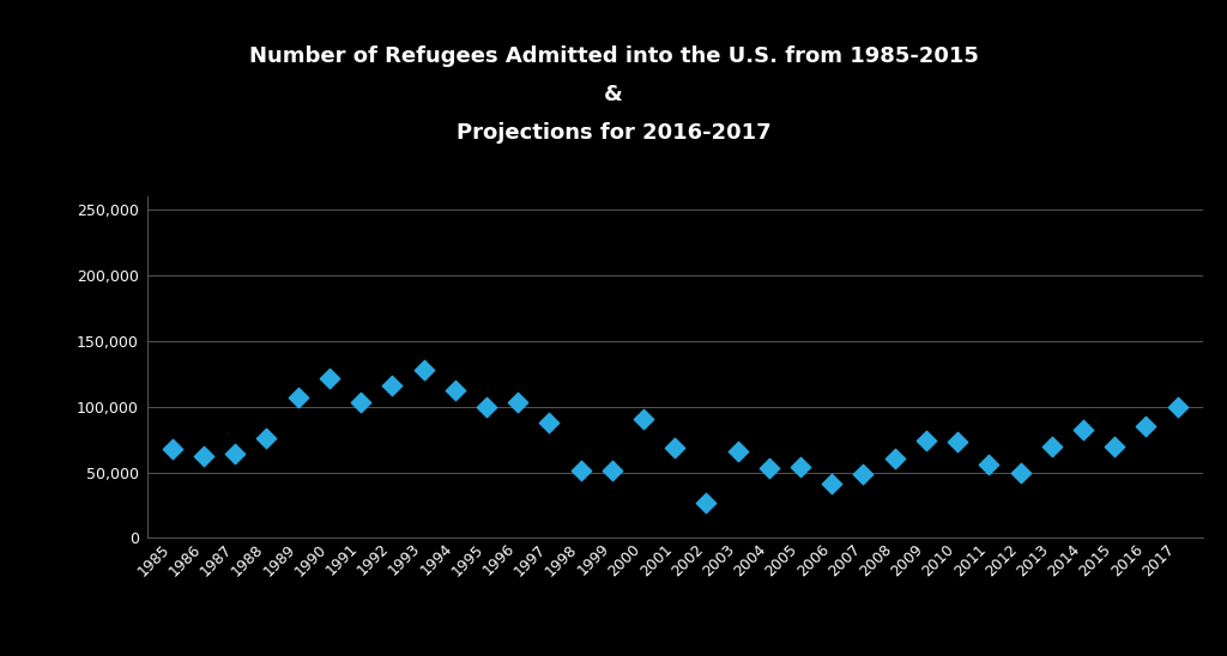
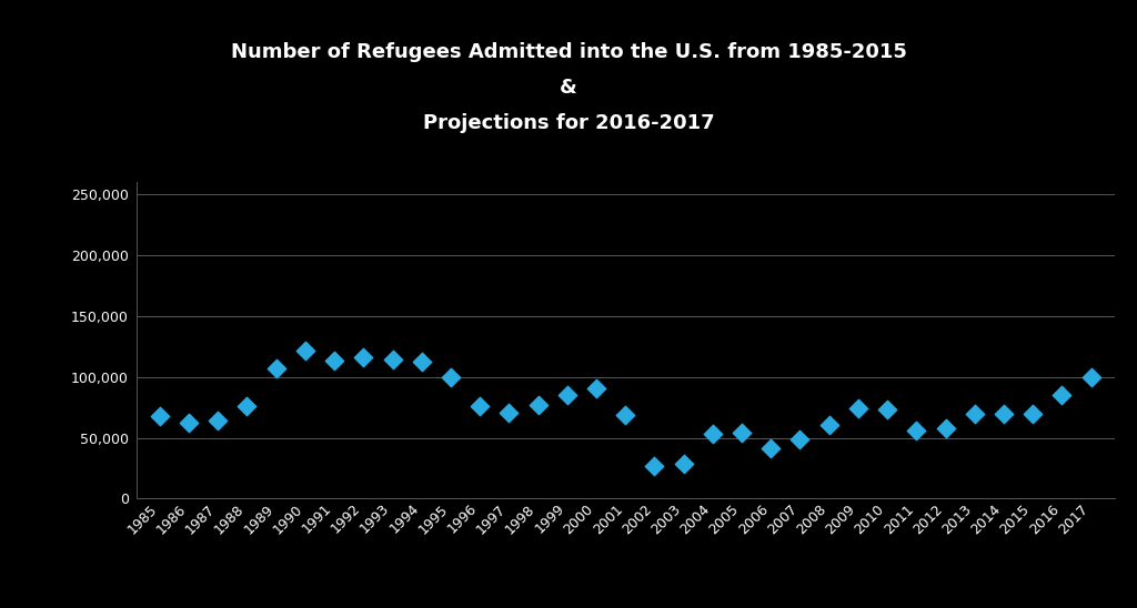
1991: 103,000 -> 113,000
1993: 128,000 -> 115,000
1996: 103,000 -> 76,000
1997: 88,000 -> 70,000
1998: 51,000 -> 77,000
1999: 51,000 -> 85,000
2003: 66,000 -> 28,000
2012: 50,000 -> 58,000
2014: 82,000 -> 70,000
